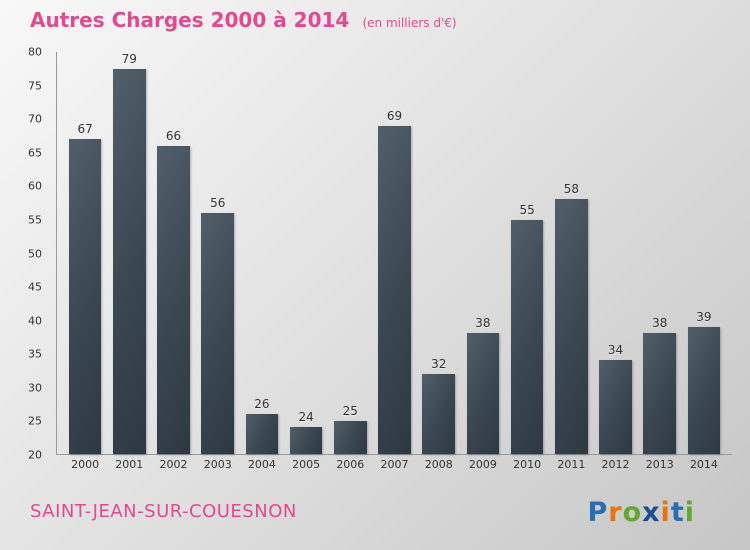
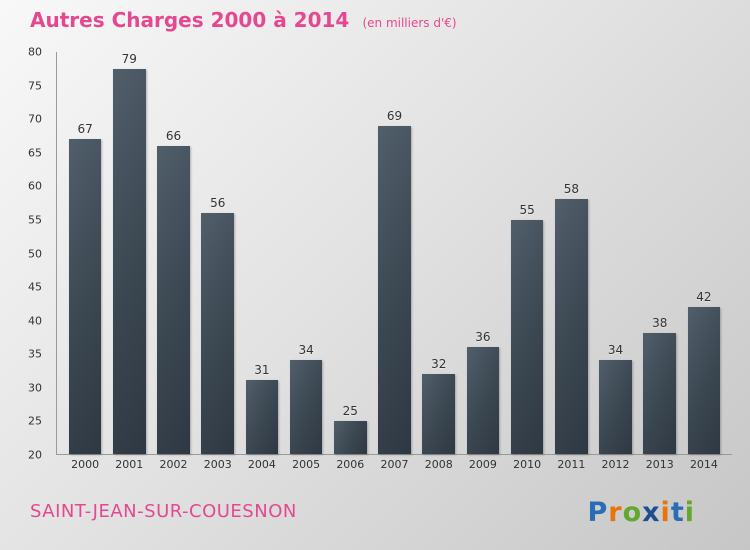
2004: 26 -> 31
2005: 24 -> 34
2009: 38 -> 36
2014: 39 -> 42
